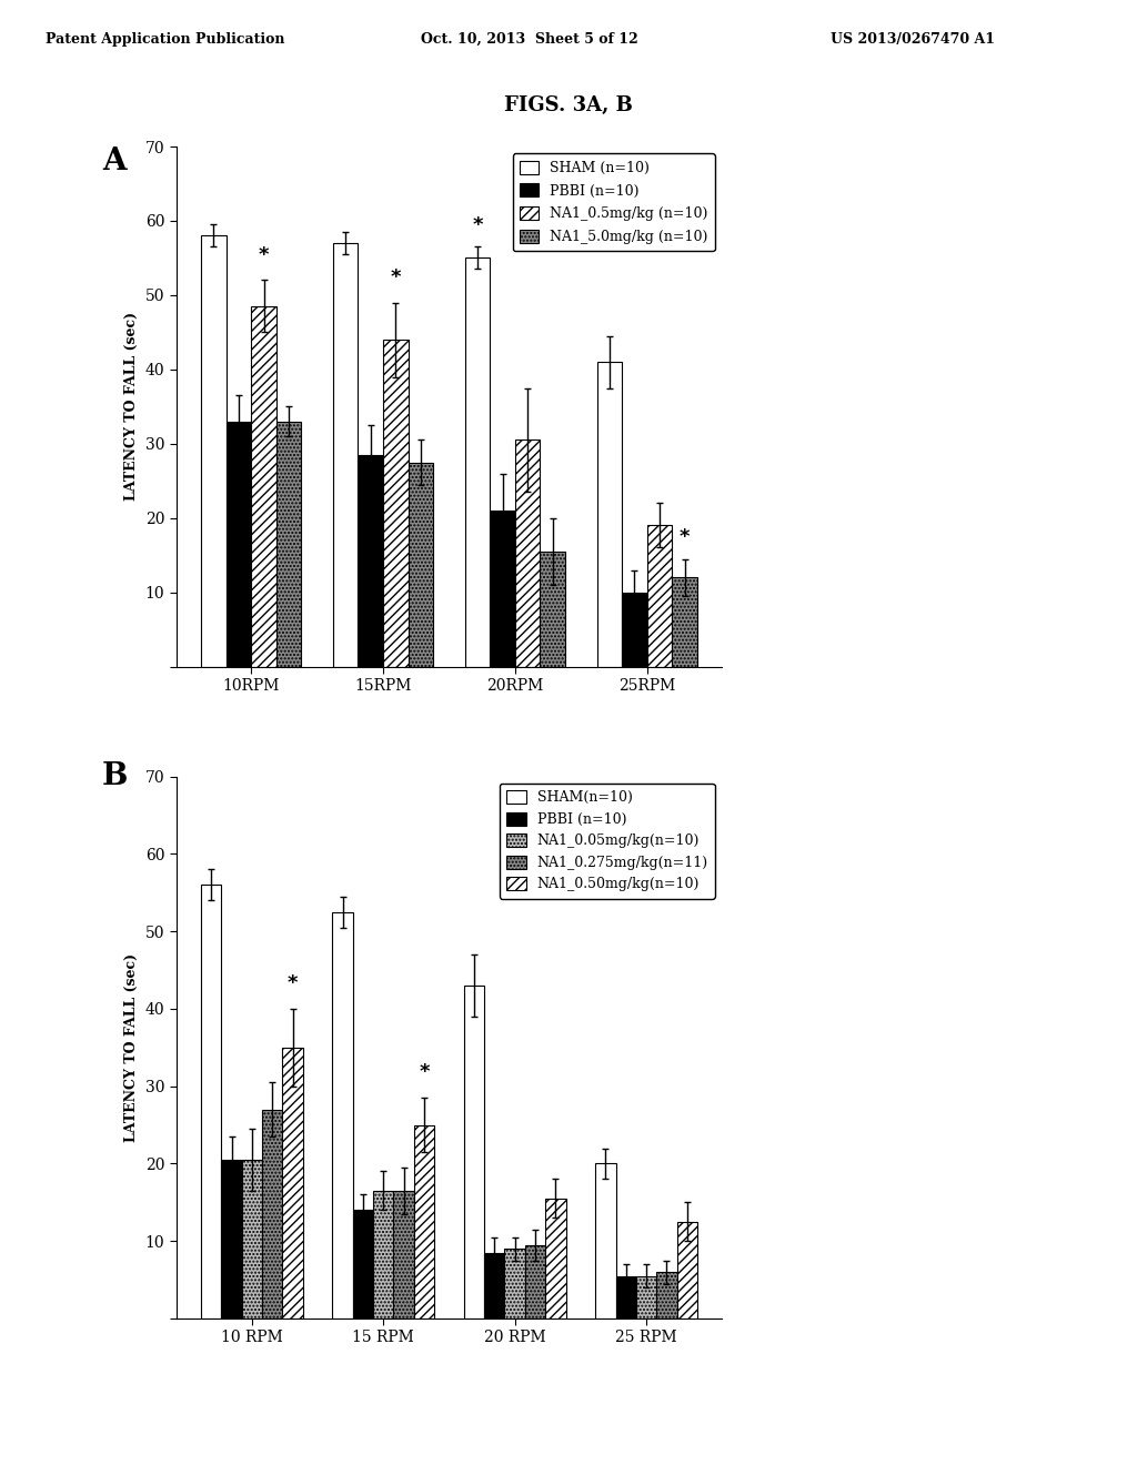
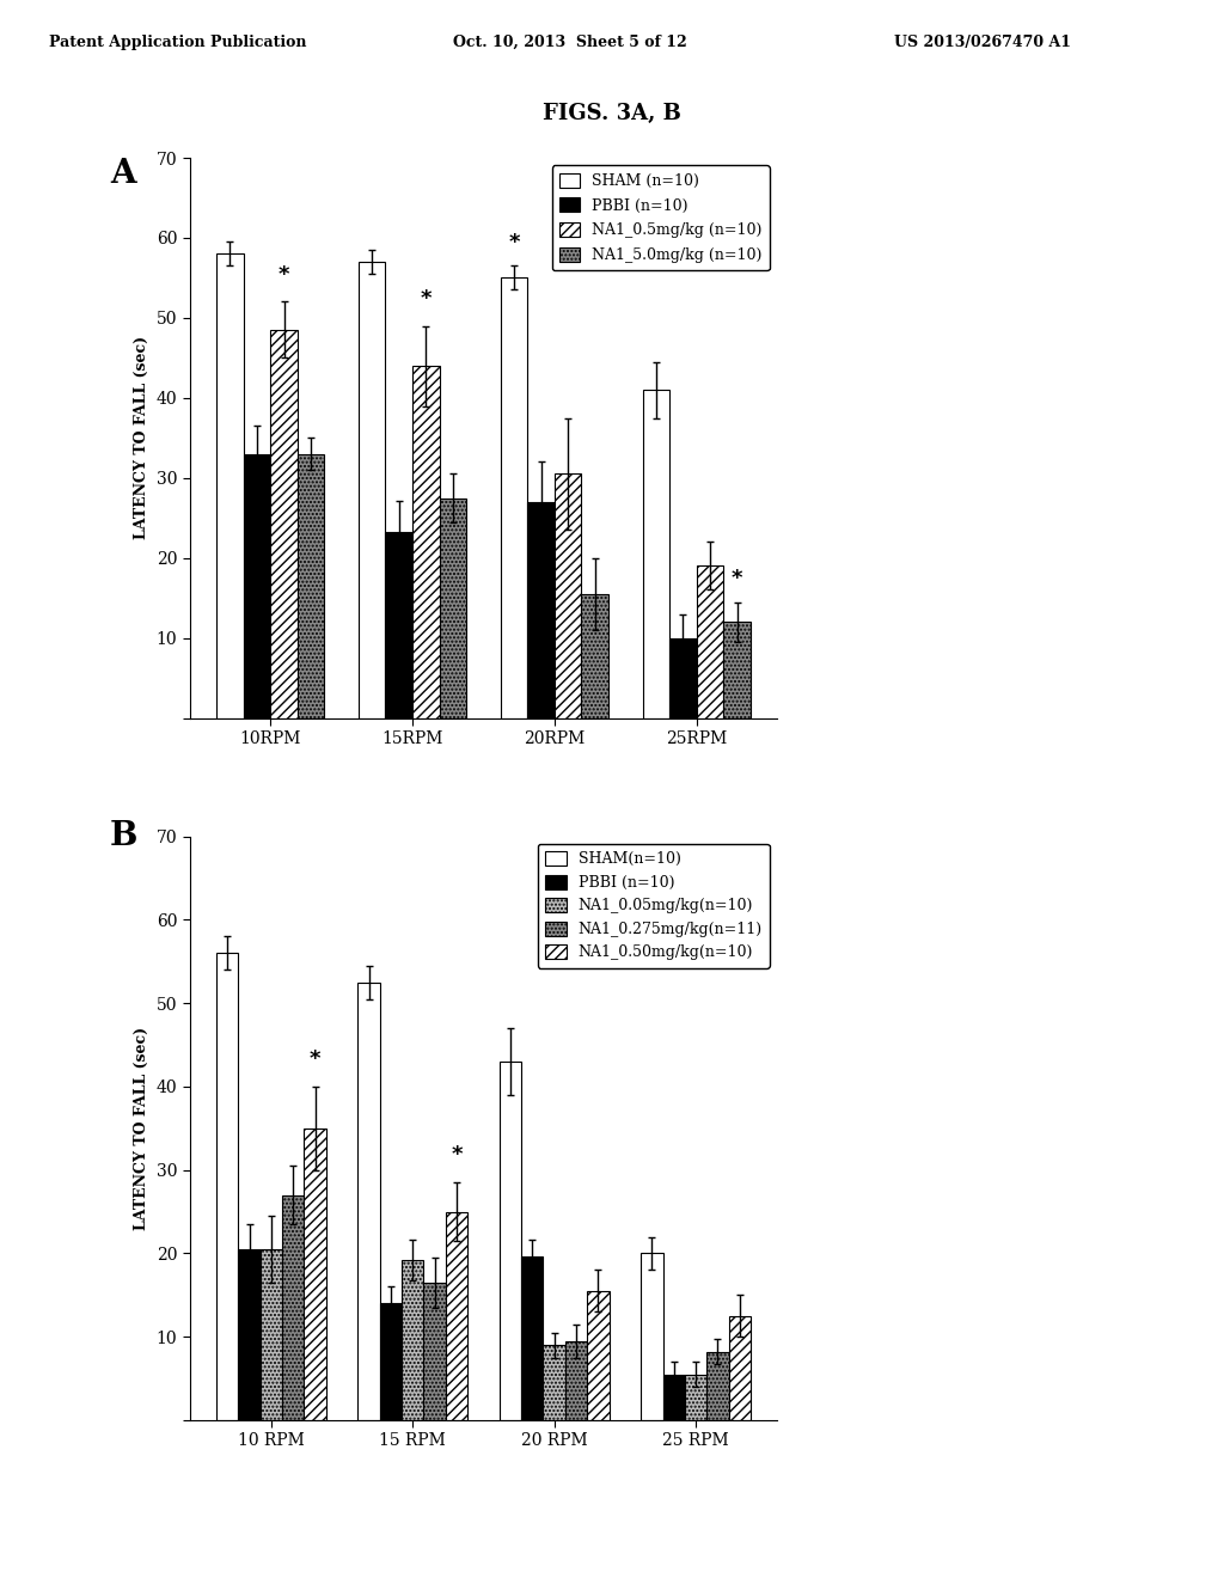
PBBI (n=10)/15RPM: 28.5 -> 23.2
PBBI (n=10)/20RPM: 21.0 -> 27.0
NA1_0.05mg/kg(n=10)/15 RPM: 16.5 -> 19.2
PBBI (n=10)/20 RPM: 8.5 -> 19.6
NA1_0.275mg/kg(n=11)/25 RPM: 6.0 -> 8.2
